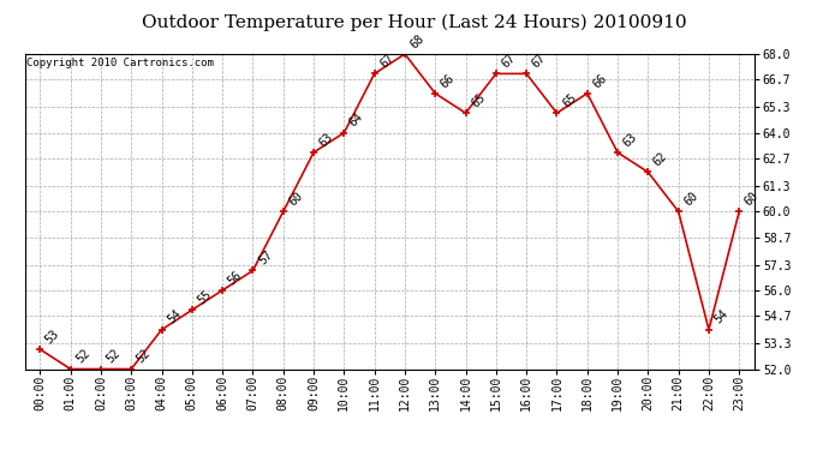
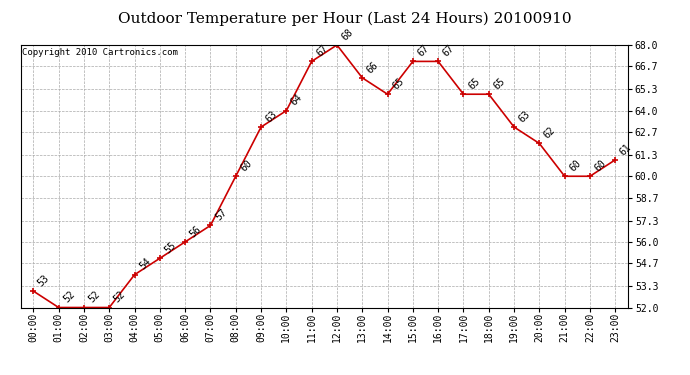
18:00: 66 -> 65
22:00: 54 -> 60
23:00: 60 -> 61
